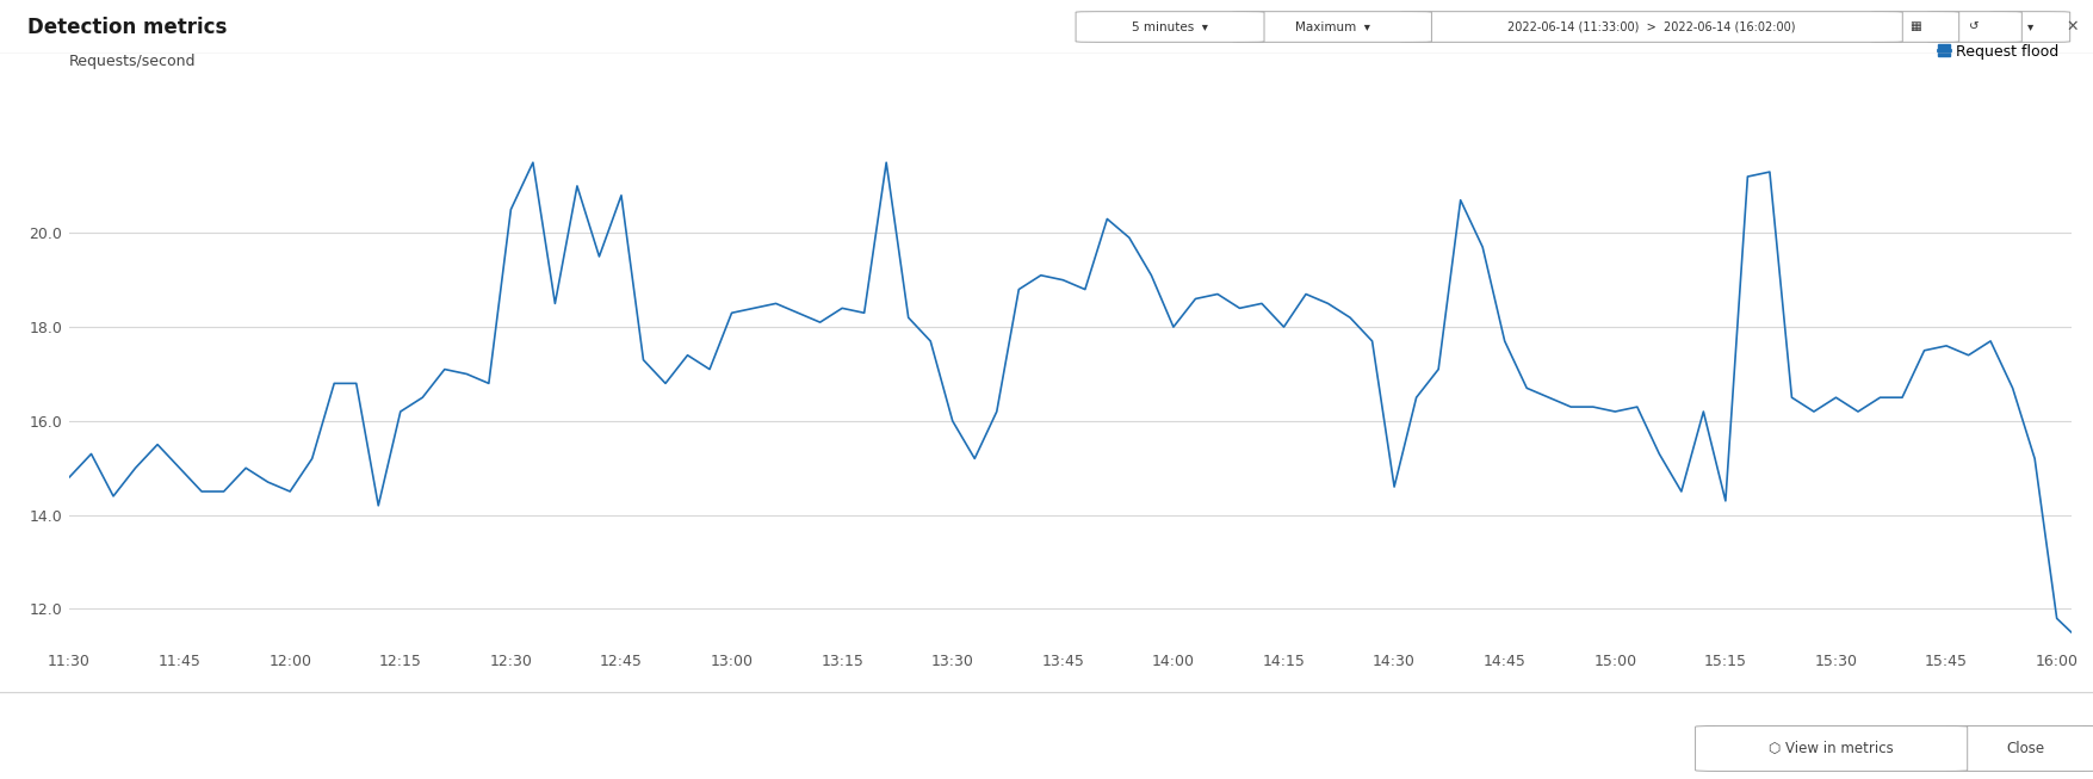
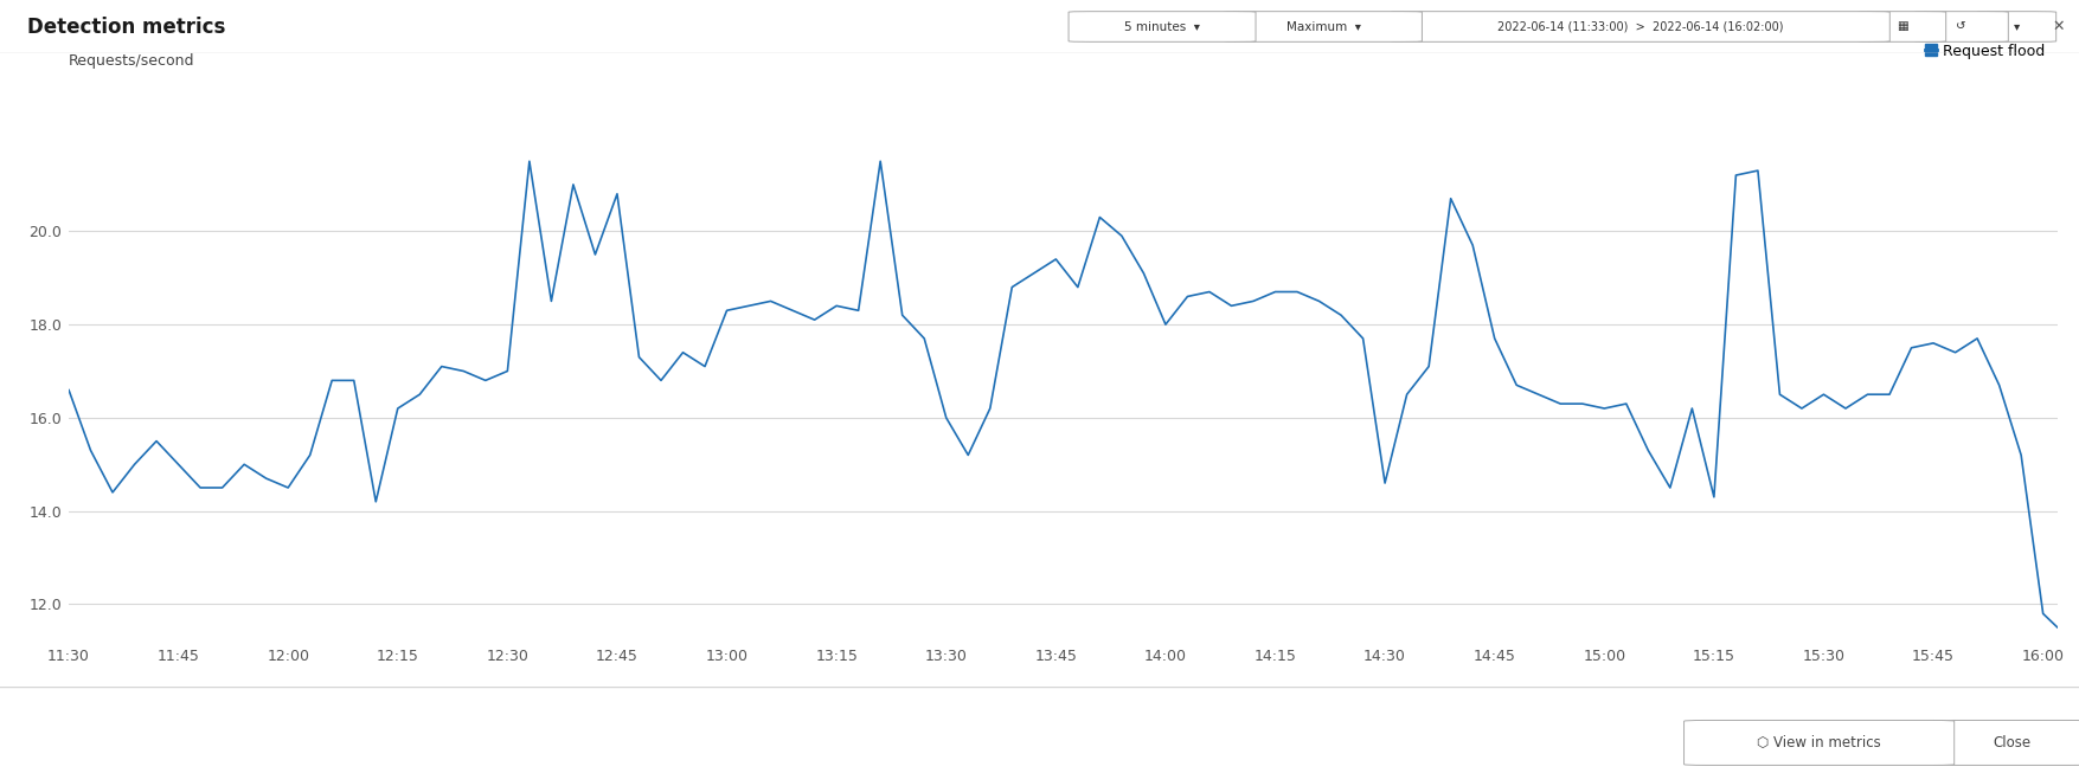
11:30: 14.8 -> 16.6
12:30: 20.5 -> 17.0
13:45: 19.0 -> 19.4
14:15: 18.0 -> 18.7
